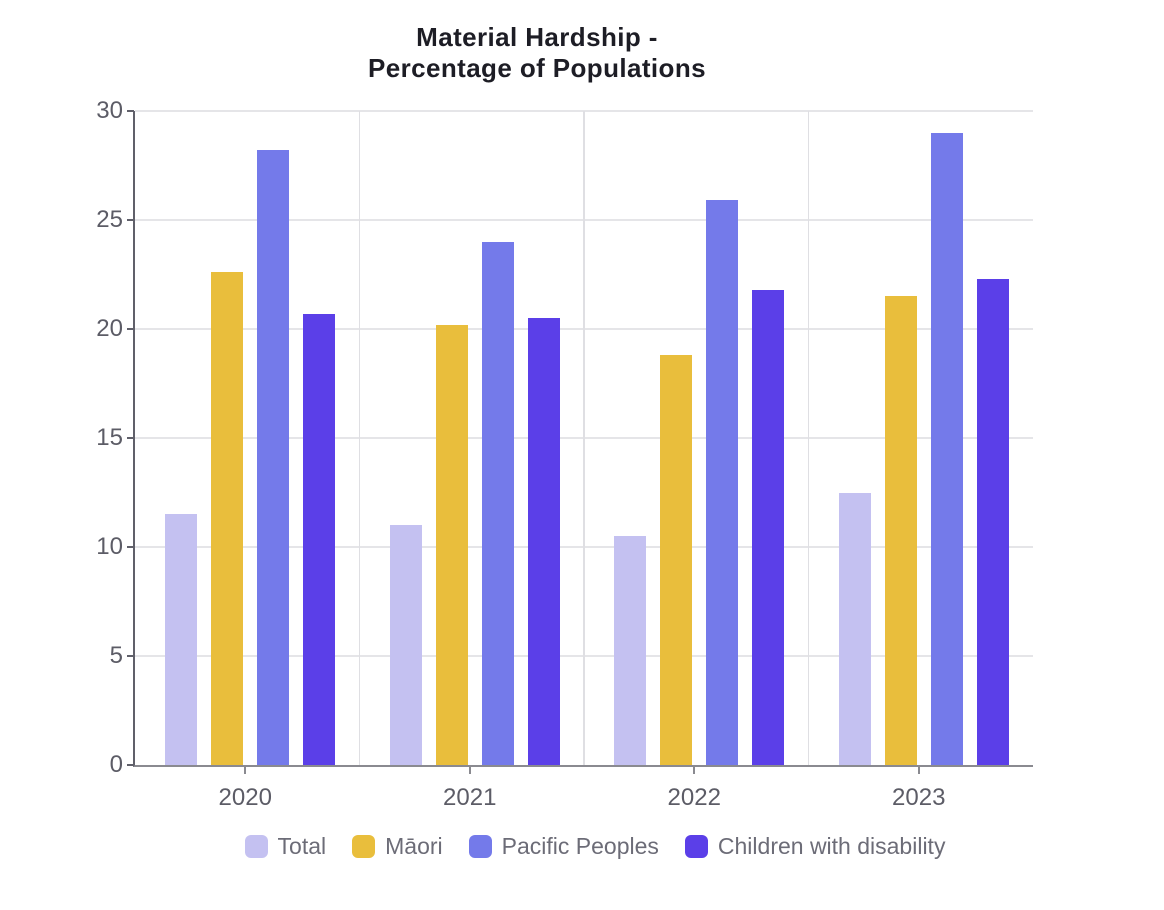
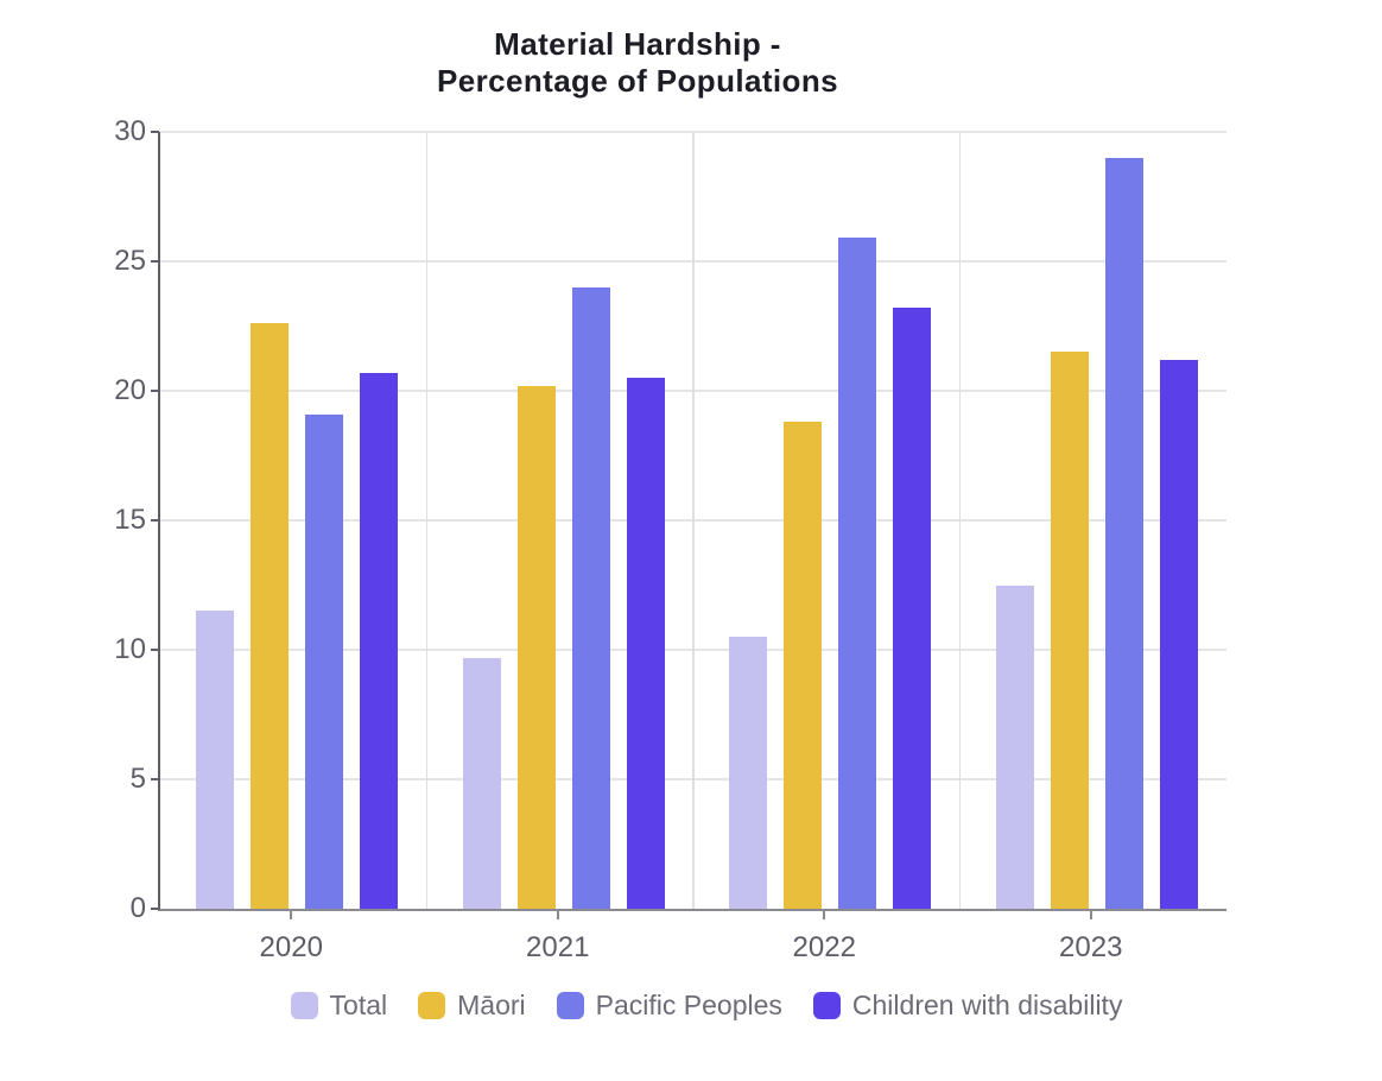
Pacific Peoples/2020: 28.2 -> 19.1
Total/2021: 11.0 -> 9.7
Children with disability/2022: 21.8 -> 23.2
Children with disability/2023: 22.3 -> 21.2
